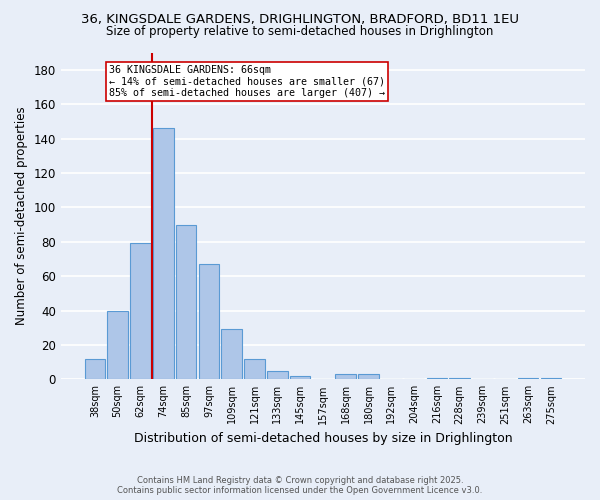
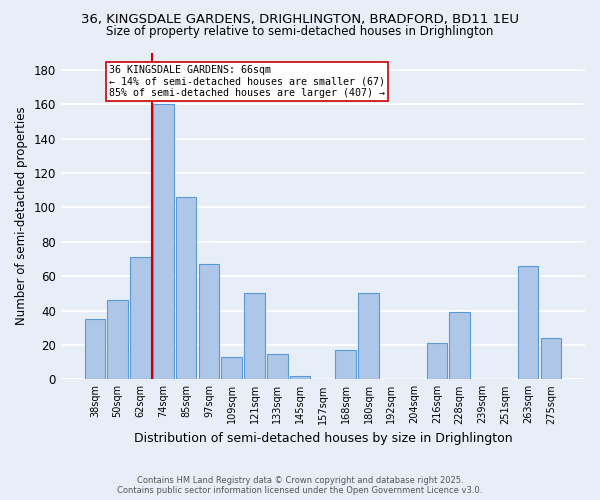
38sqm: 12 -> 35
50sqm: 40 -> 46
62sqm: 79 -> 71
74sqm: 146 -> 160
85sqm: 90 -> 106
109sqm: 29 -> 13
121sqm: 12 -> 50
133sqm: 5 -> 15
168sqm: 3 -> 17
180sqm: 3 -> 50
216sqm: 1 -> 21
228sqm: 1 -> 39
263sqm: 1 -> 66
275sqm: 1 -> 24
